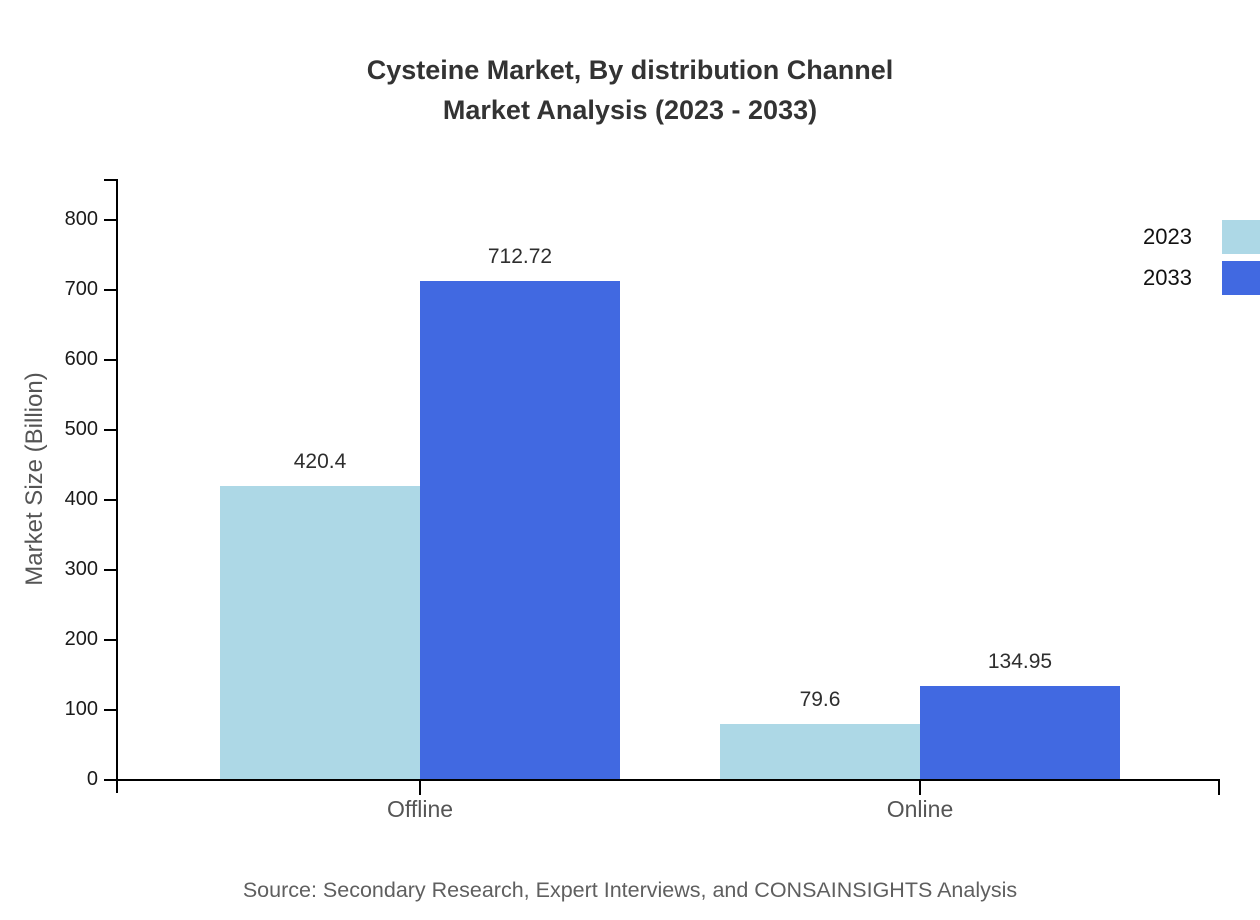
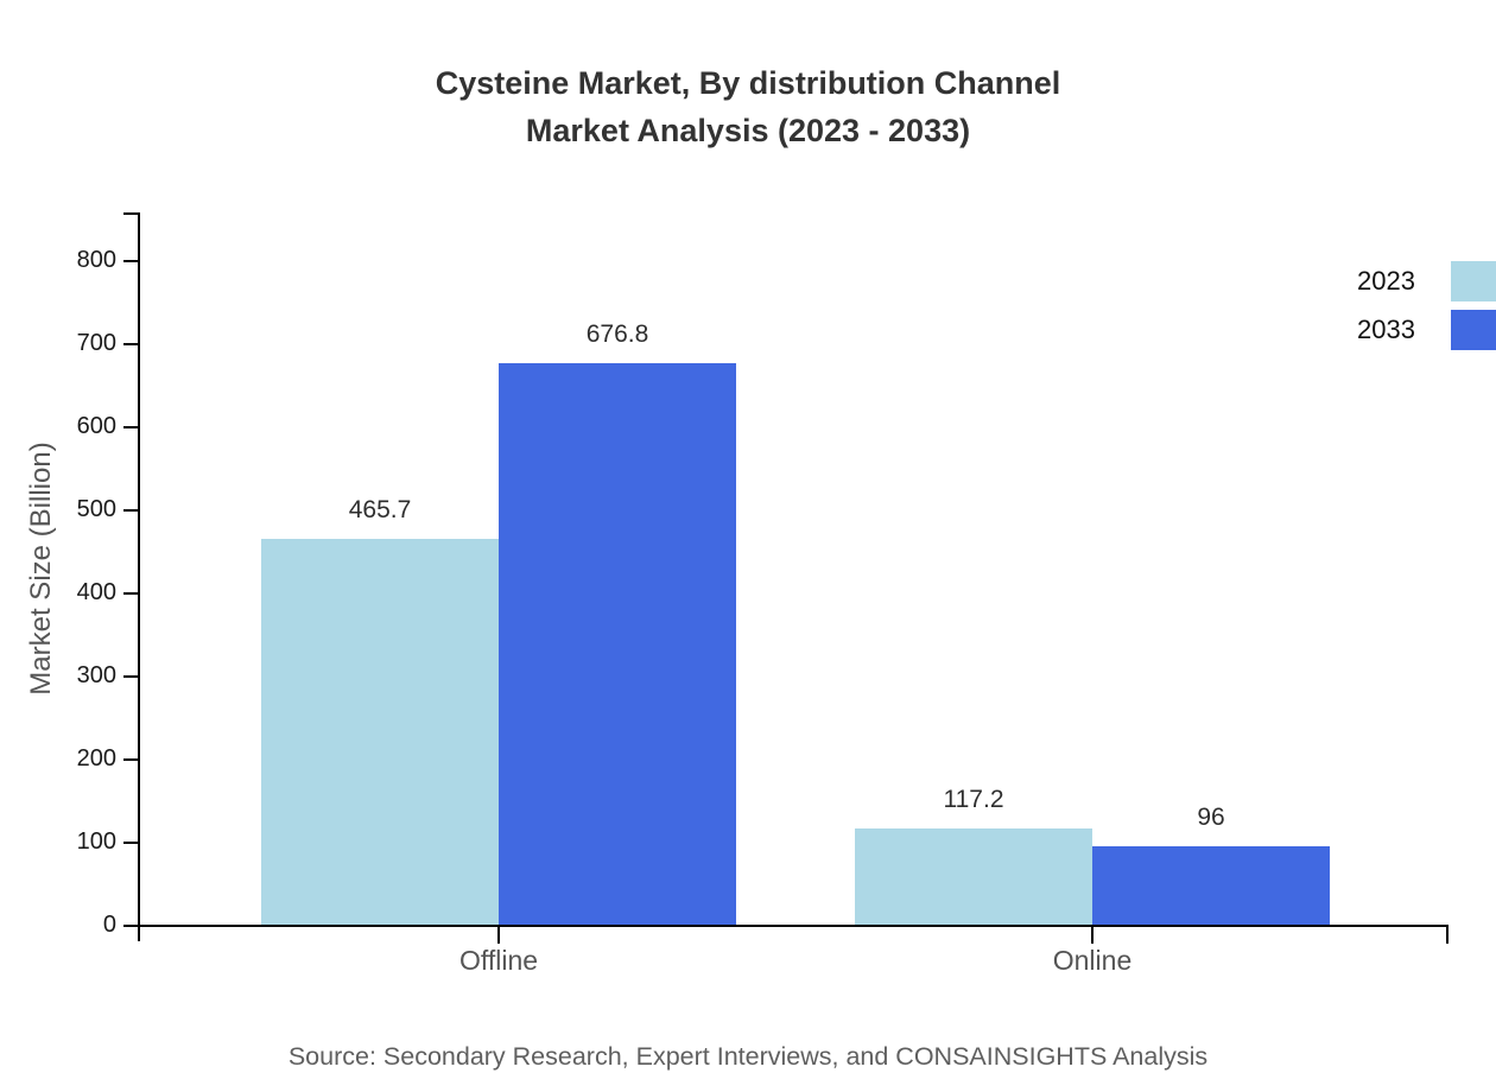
2023/Offline: 420.4 -> 465.7
2033/Offline: 712.72 -> 676.8
2023/Online: 79.6 -> 117.2
2033/Online: 134.95 -> 96
